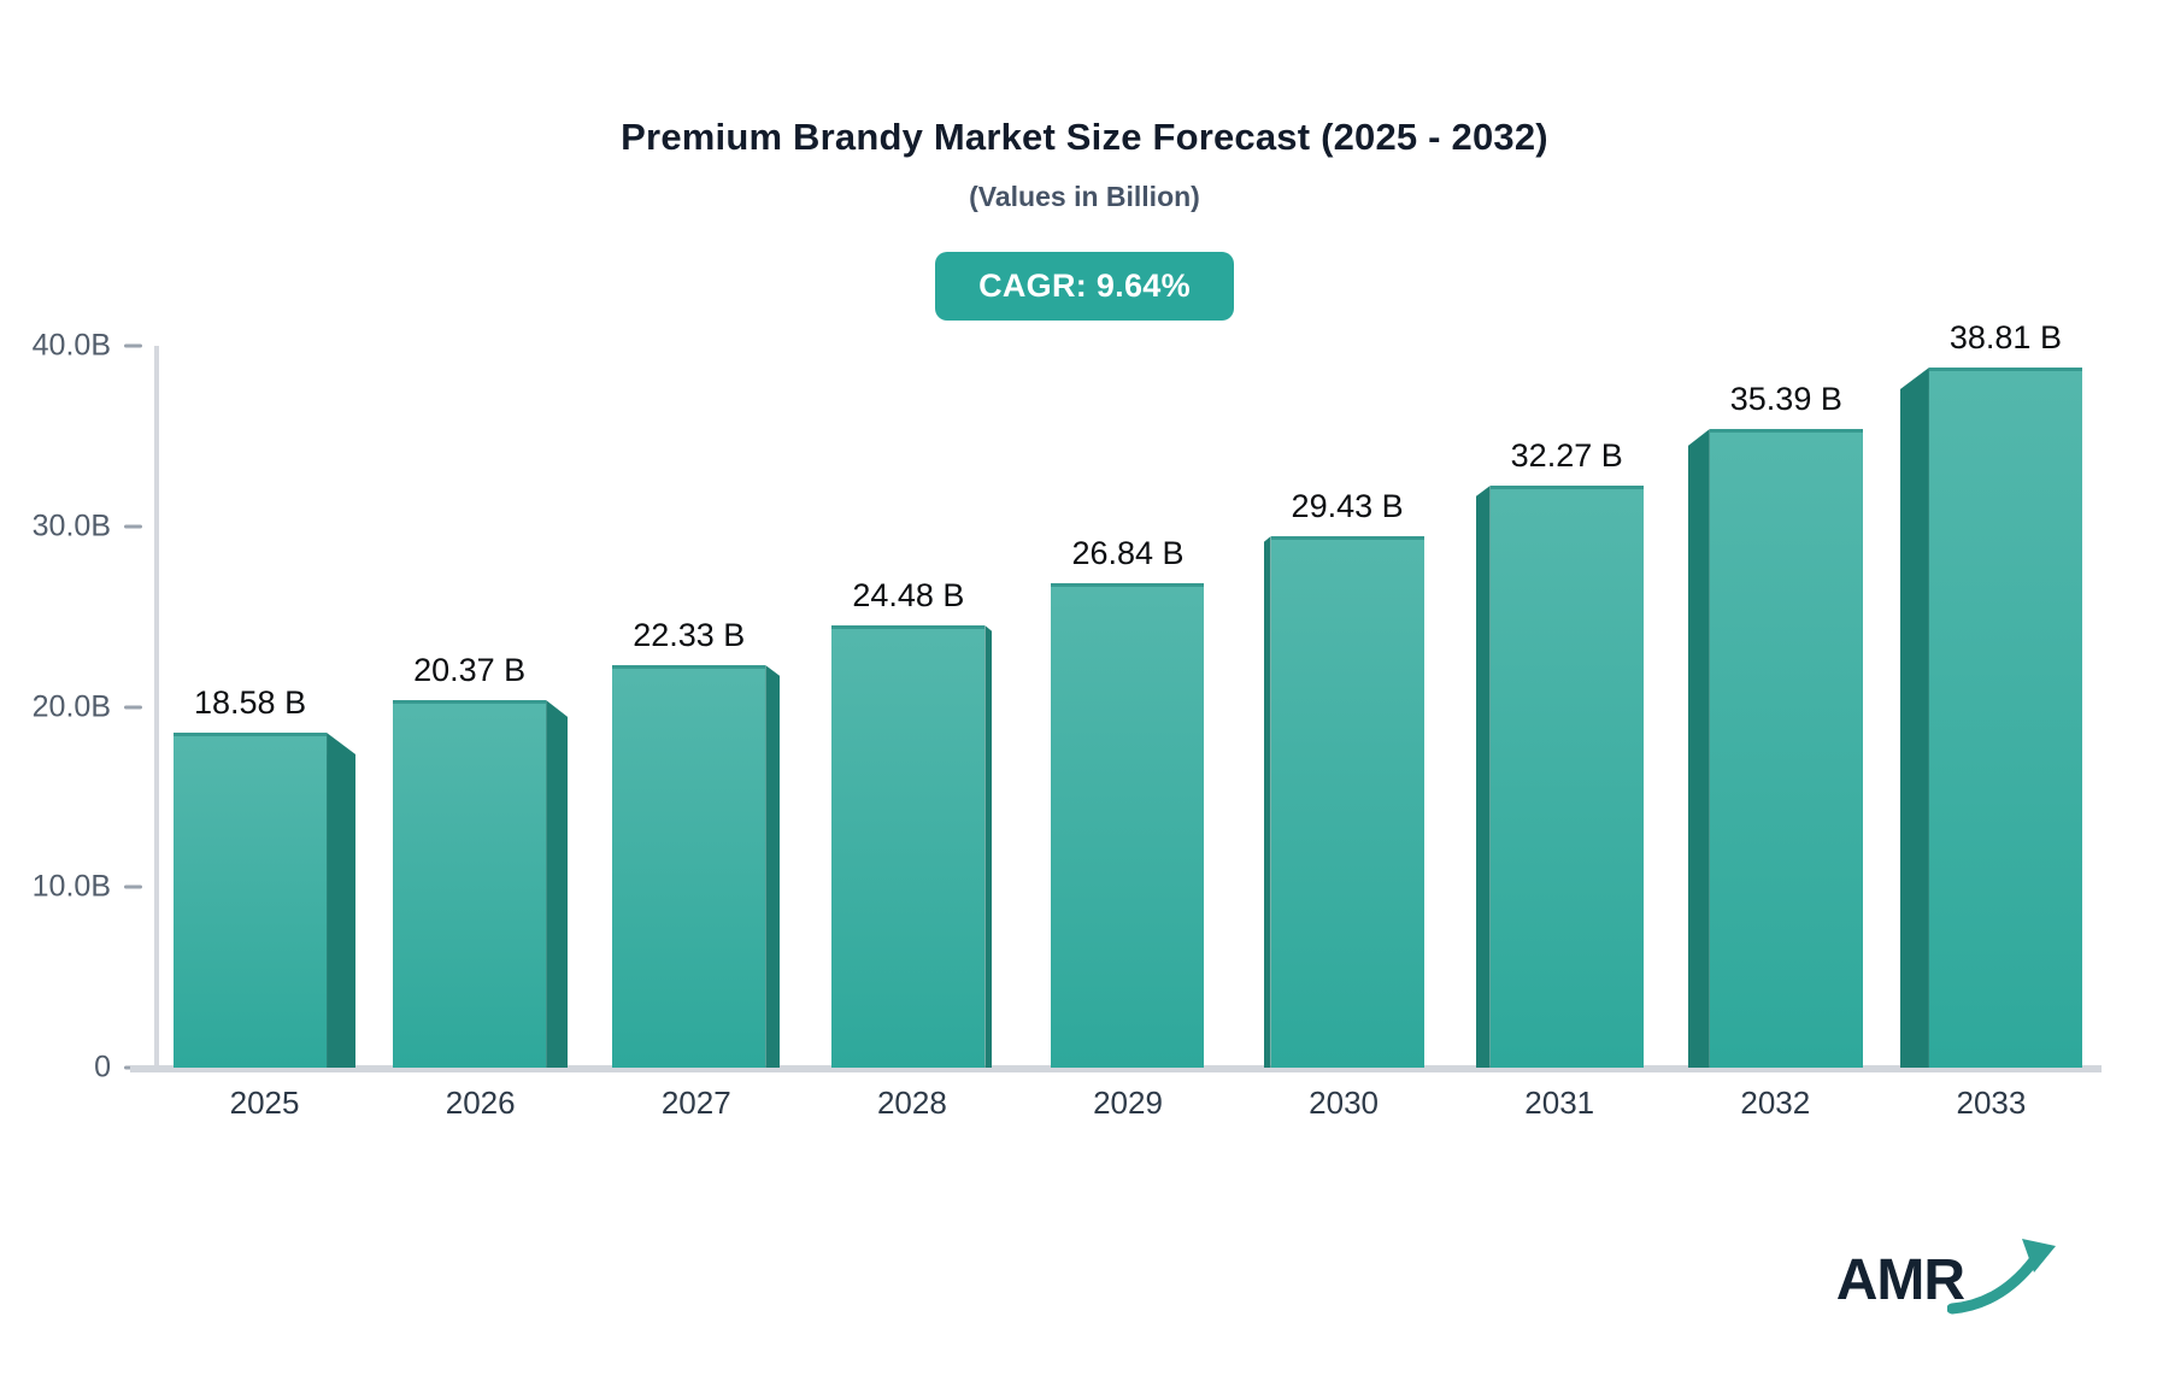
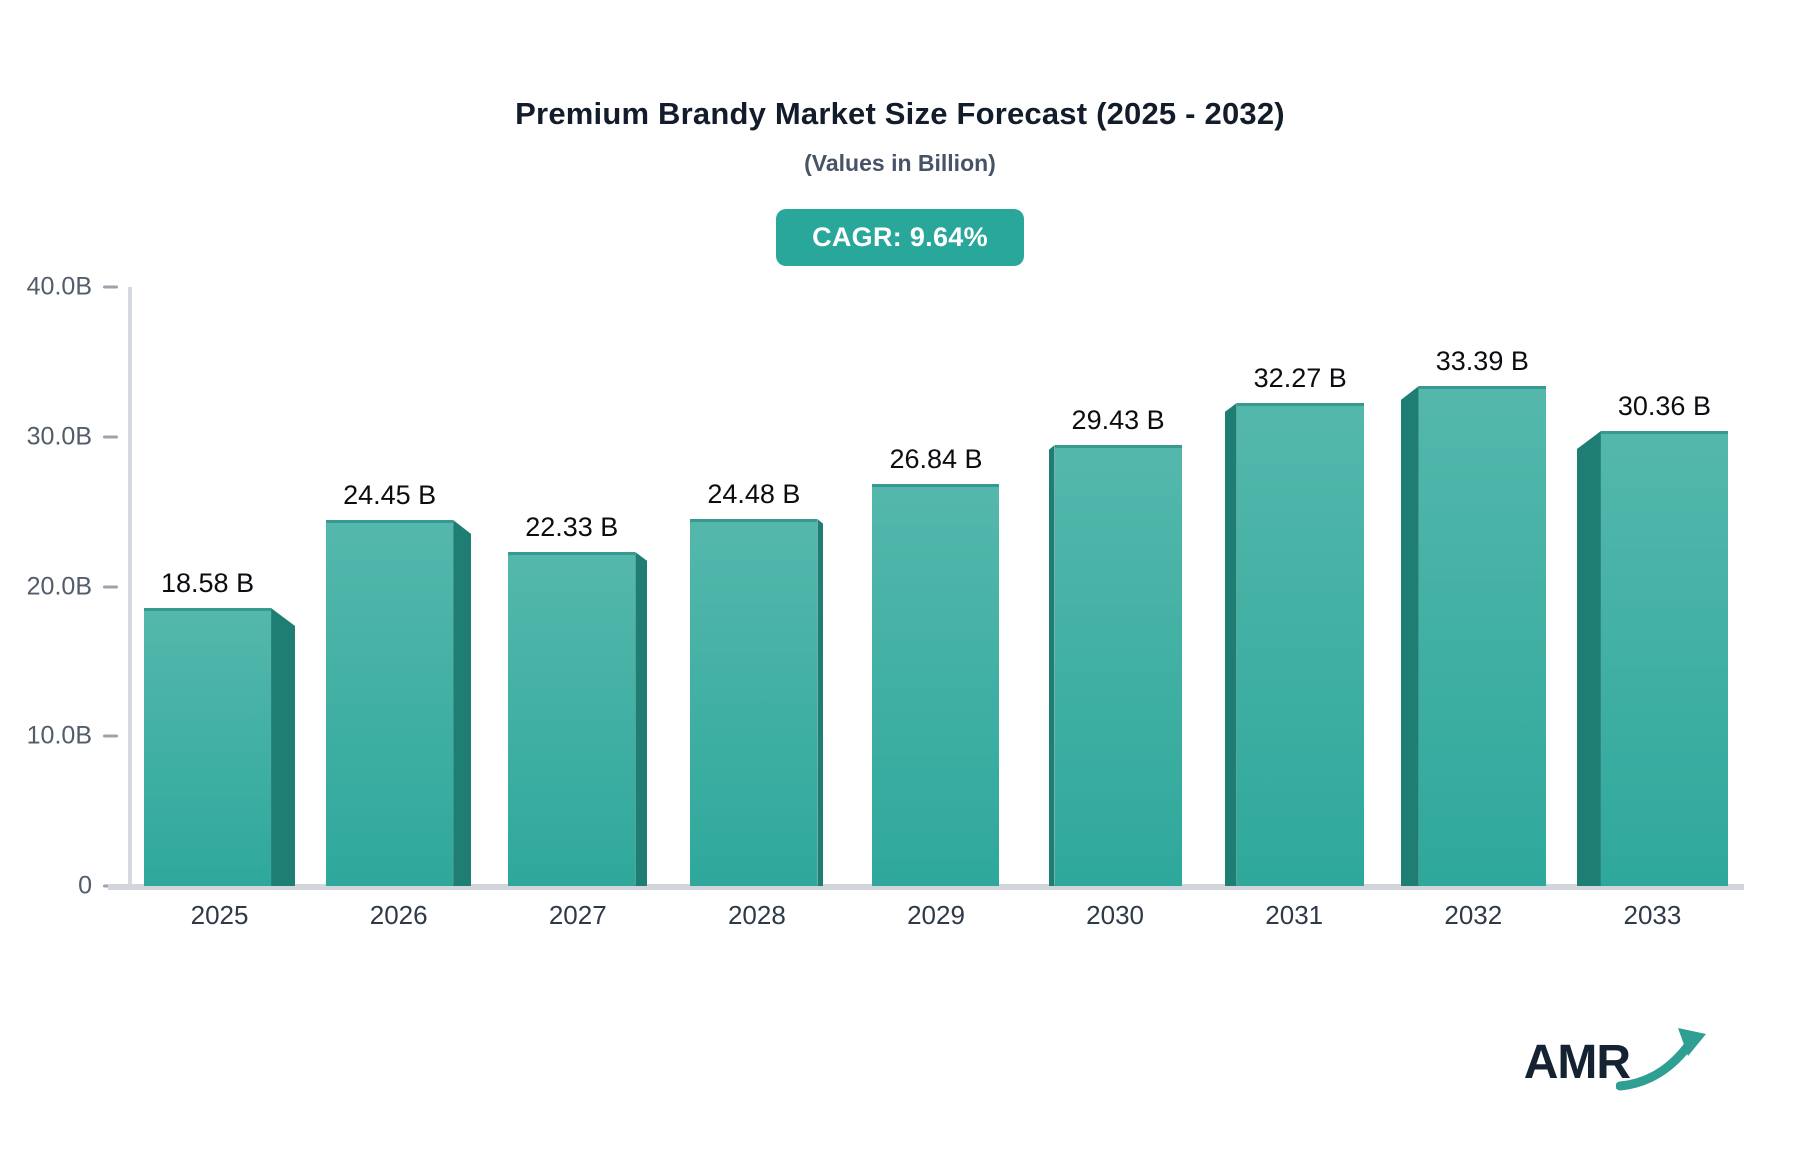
2026: 20.37 -> 24.45
2032: 35.39 -> 33.39
2033: 38.81 -> 30.36
